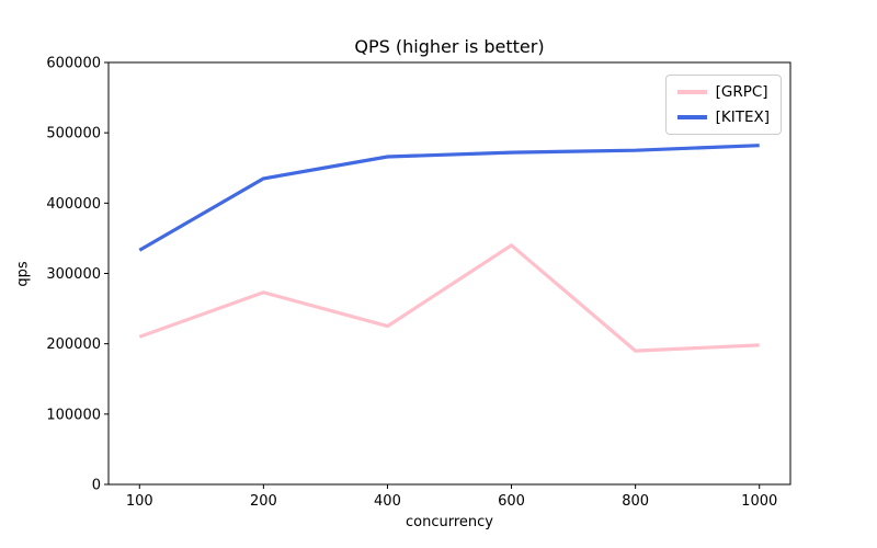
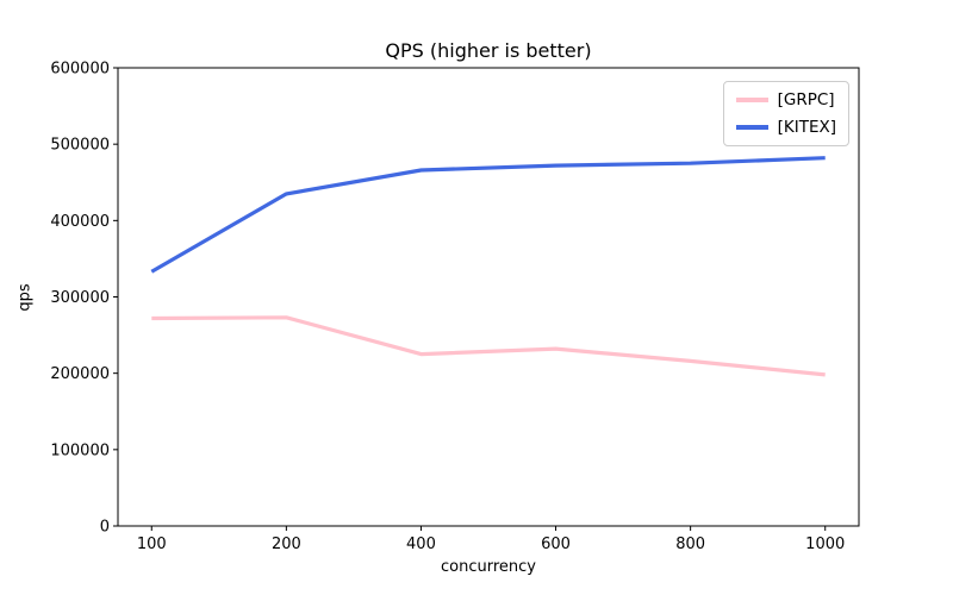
[GRPC]/100: 210000 -> 270000
[GRPC]/600: 340000 -> 230000
[GRPC]/800: 190000 -> 220000
